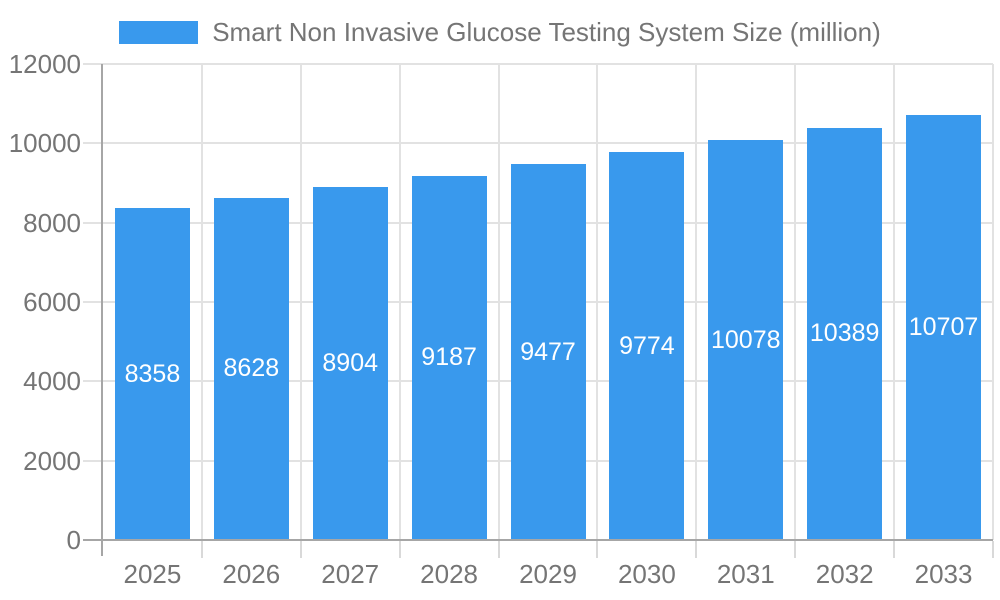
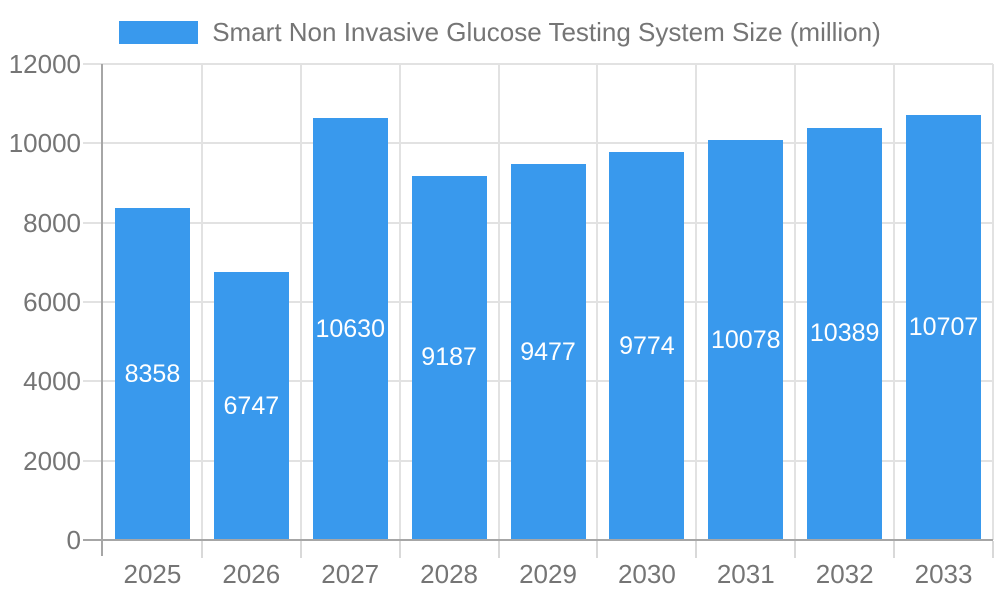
2026: 8628 -> 6747
2027: 8904 -> 10630
